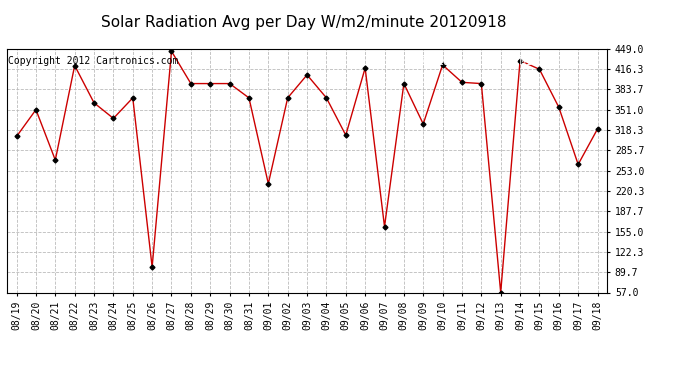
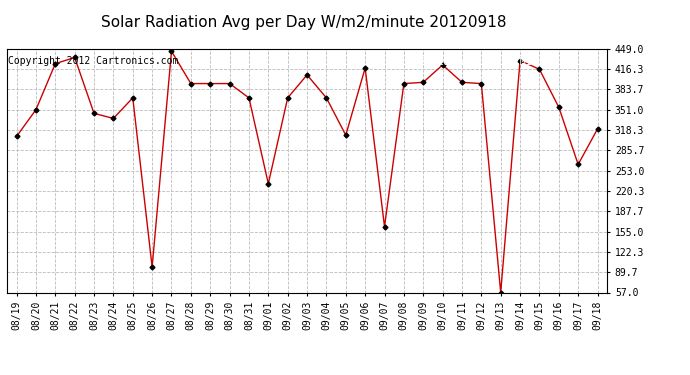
08/21: 270 -> 425
08/22: 422 -> 435
08/23: 362 -> 345
09/09: 328 -> 395
